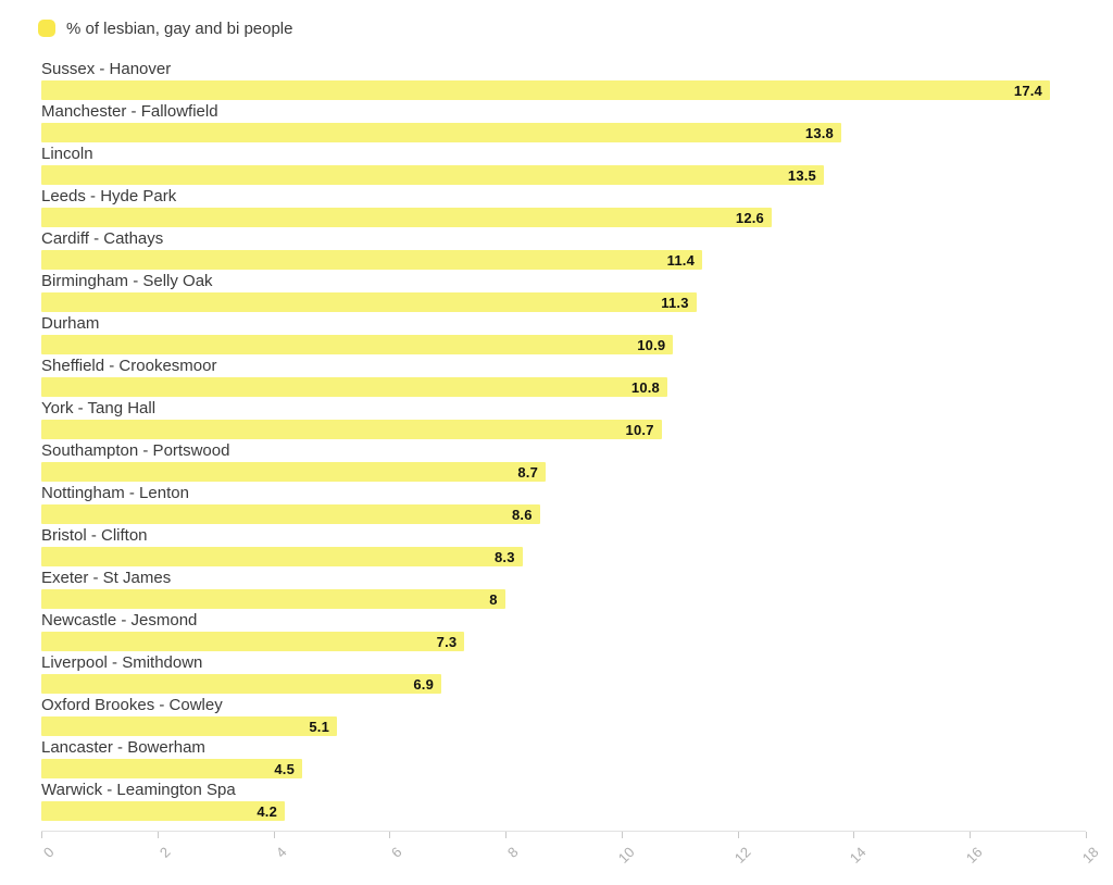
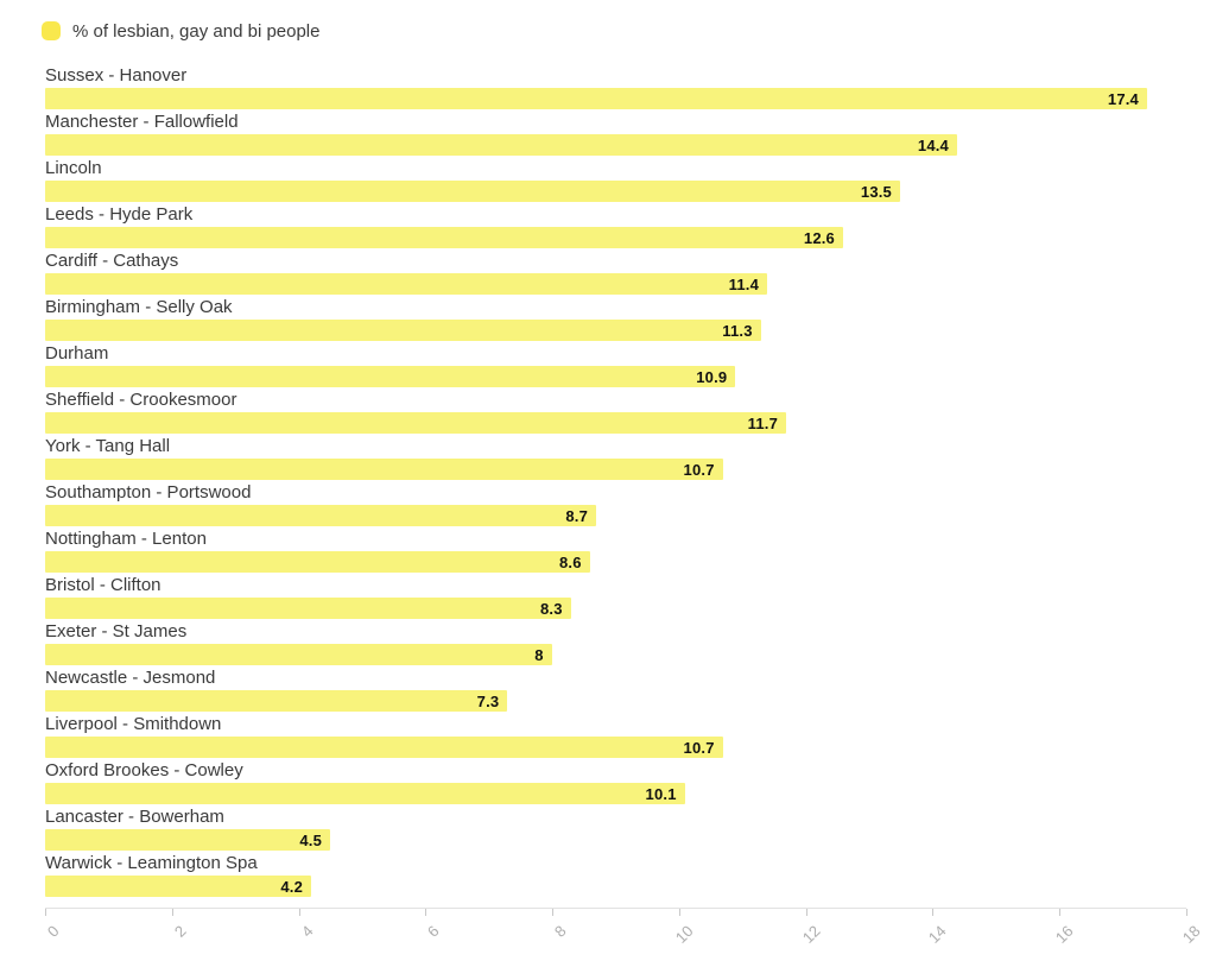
Manchester - Fallowfield: 13.8 -> 14.4
Sheffield - Crookesmoor: 10.8 -> 11.7
Liverpool - Smithdown: 6.9 -> 10.7
Oxford Brookes - Cowley: 5.1 -> 10.1
